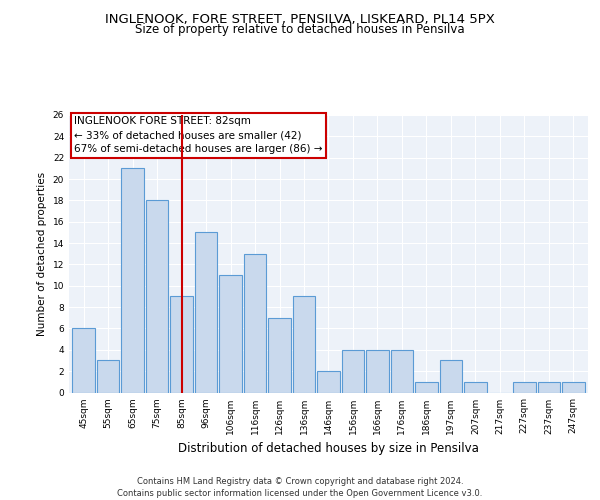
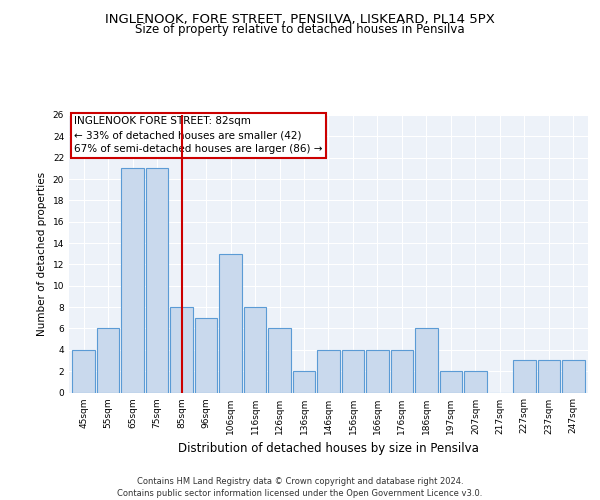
45sqm: 6 -> 4
55sqm: 3 -> 6
75sqm: 18 -> 21
85sqm: 9 -> 8
96sqm: 15 -> 7
106sqm: 11 -> 13
116sqm: 13 -> 8
126sqm: 7 -> 6
136sqm: 9 -> 2
146sqm: 2 -> 4
186sqm: 1 -> 6
197sqm: 3 -> 2
207sqm: 1 -> 2
227sqm: 1 -> 3
237sqm: 1 -> 3
247sqm: 1 -> 3
